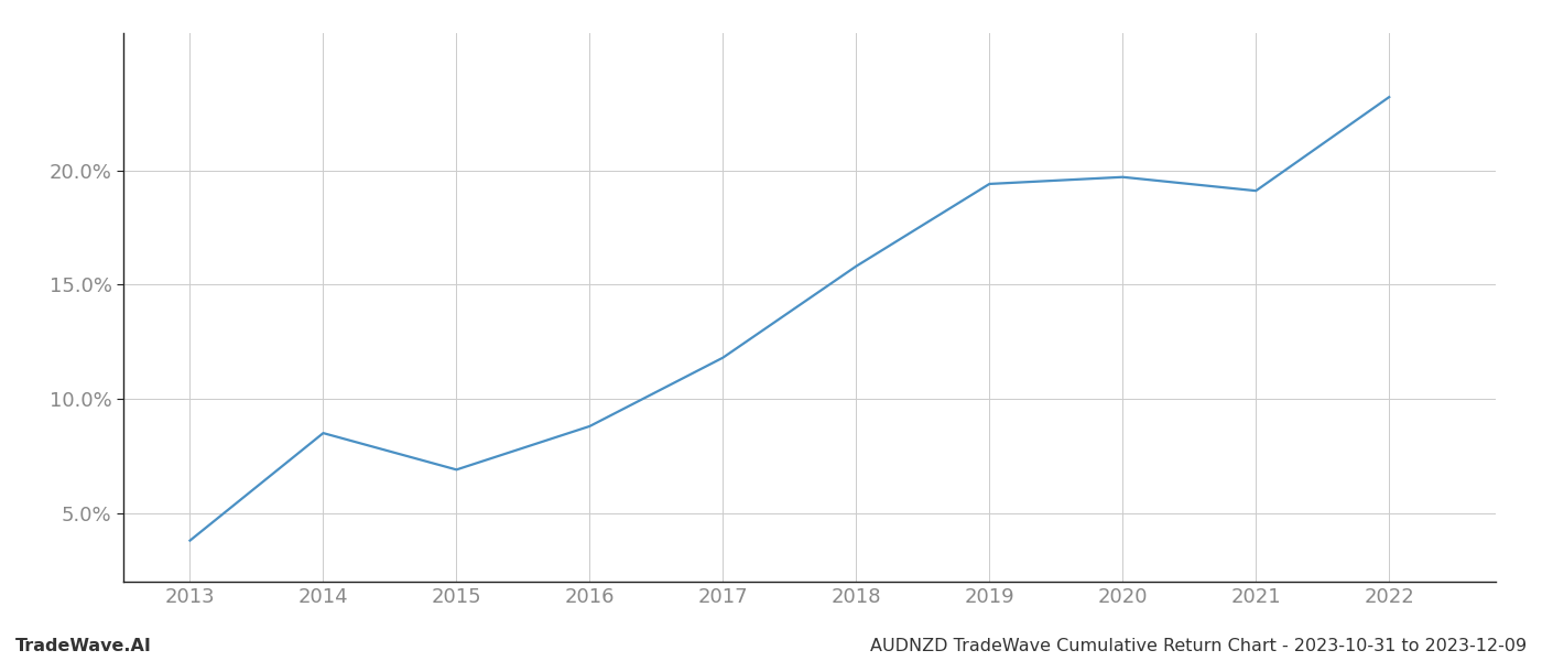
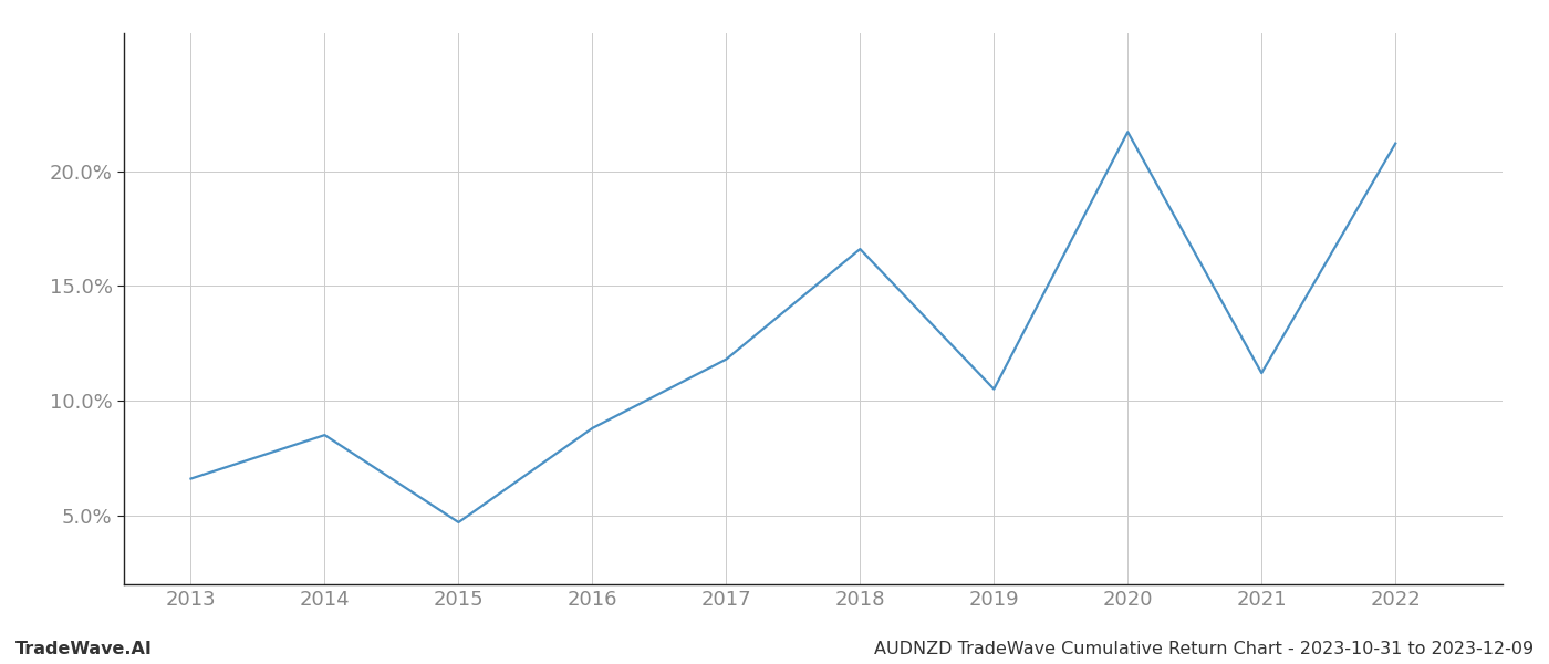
2013: 3.8% -> 6.6%
2015: 6.9% -> 4.7%
2018: 15.8% -> 16.6%
2019: 19.4% -> 10.5%
2020: 19.7% -> 21.7%
2021: 19.1% -> 11.2%
2022: 23.2% -> 21.2%
